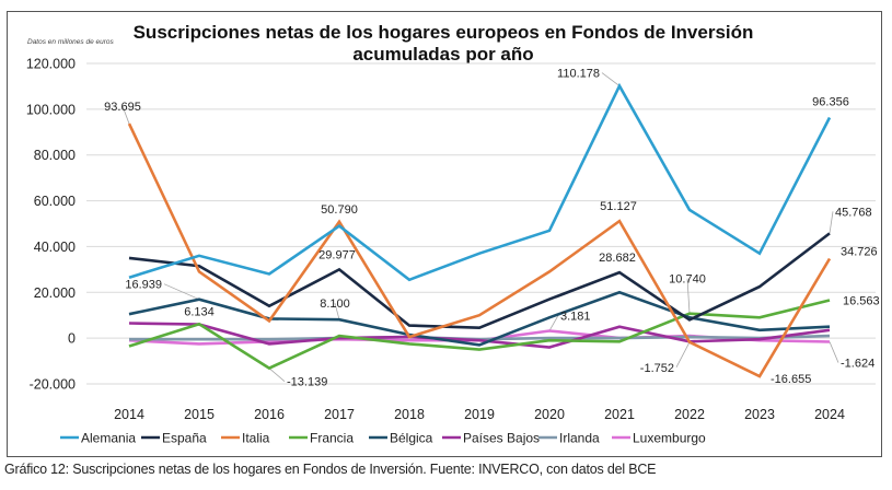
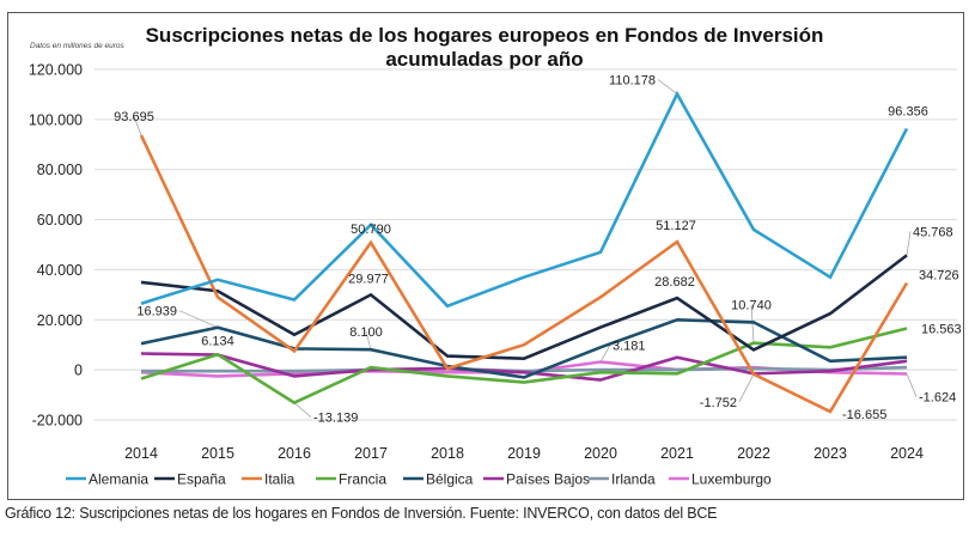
Alemania/2017: 49000 -> 58000
Bélgica/2022: 9000 -> 19000
